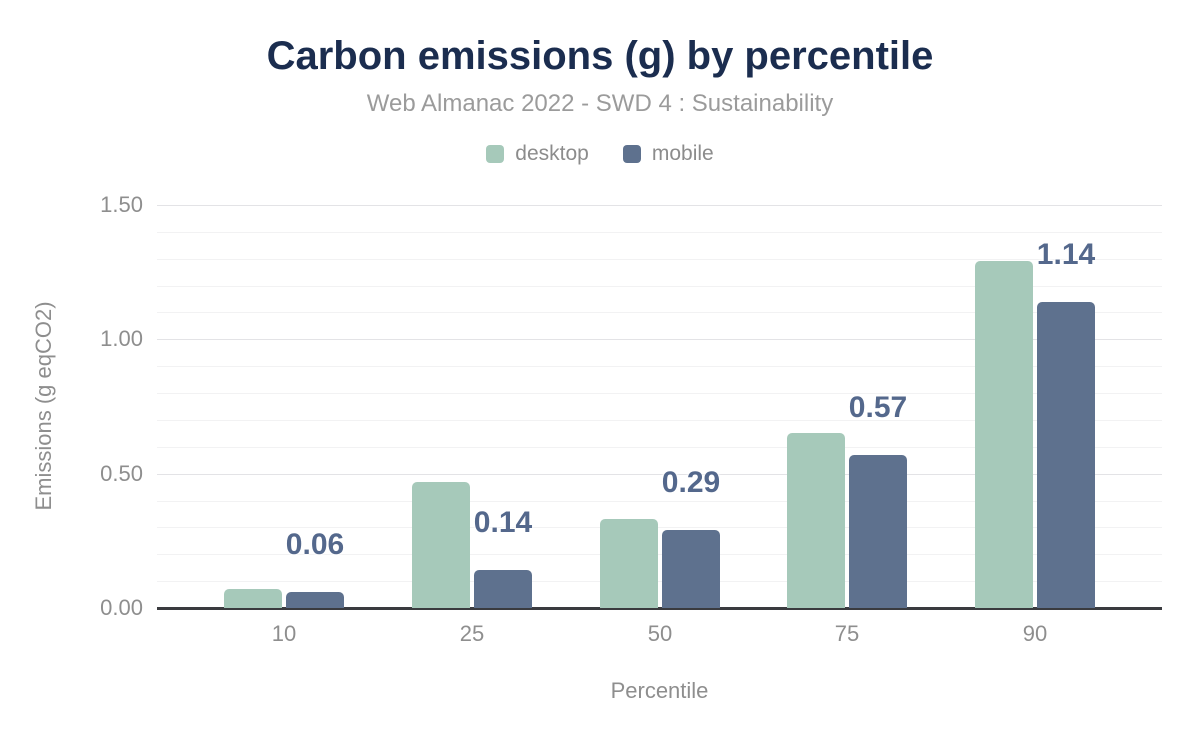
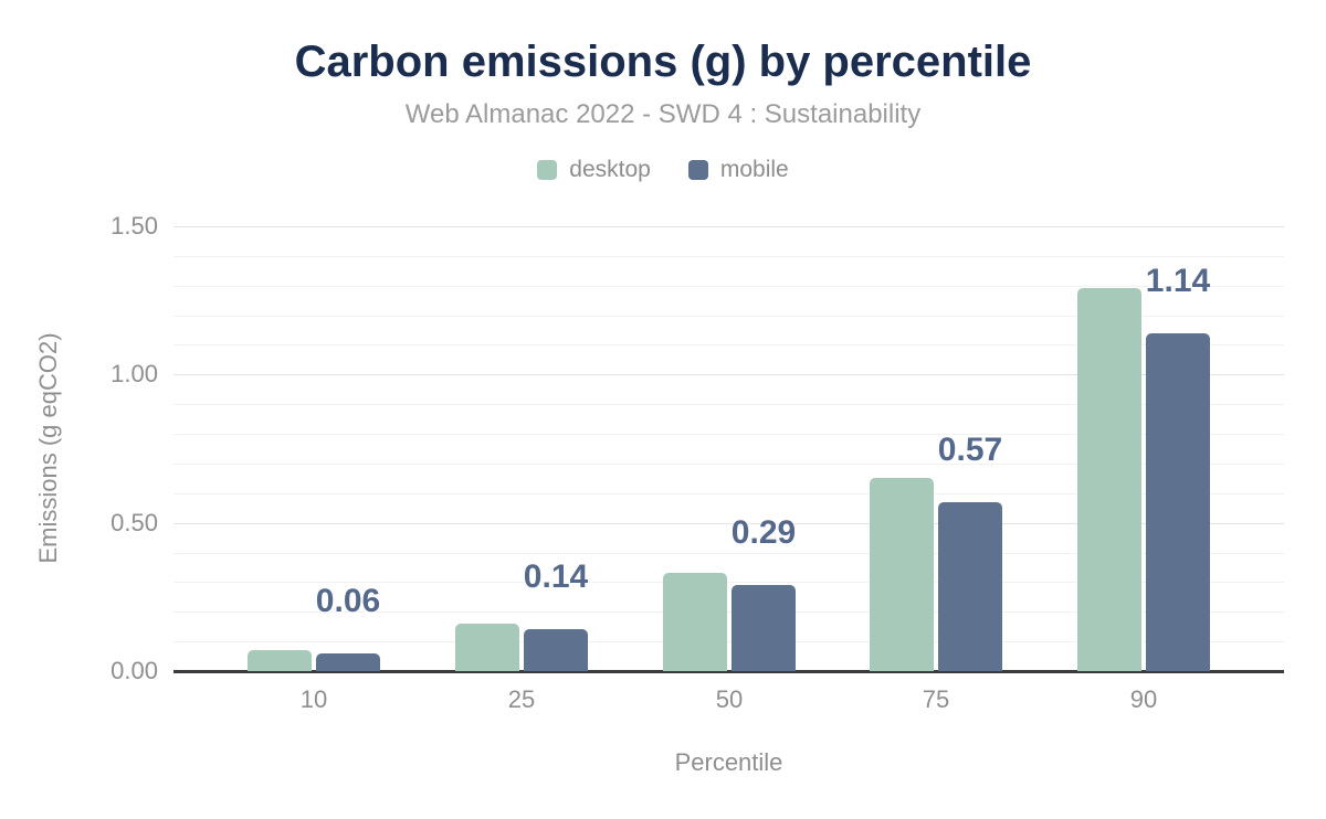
desktop/25: 0.47 -> 0.16
